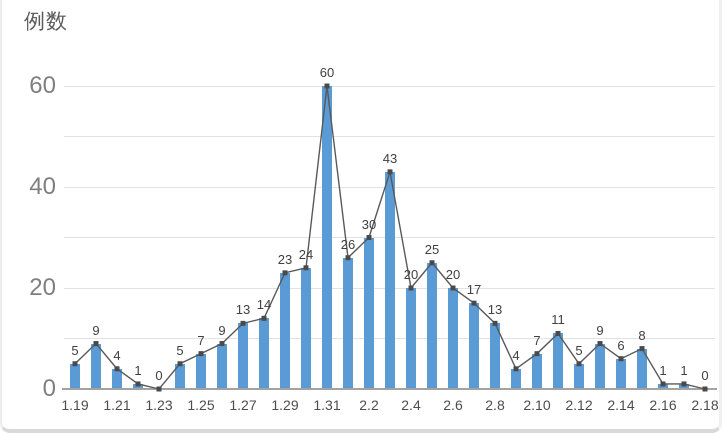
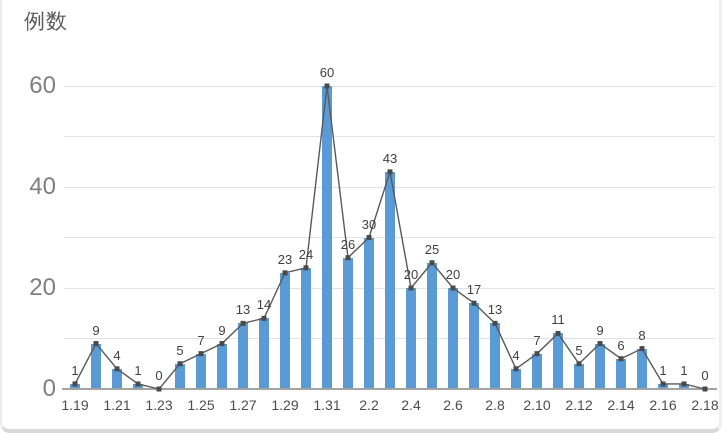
1.19: 5 -> 1
